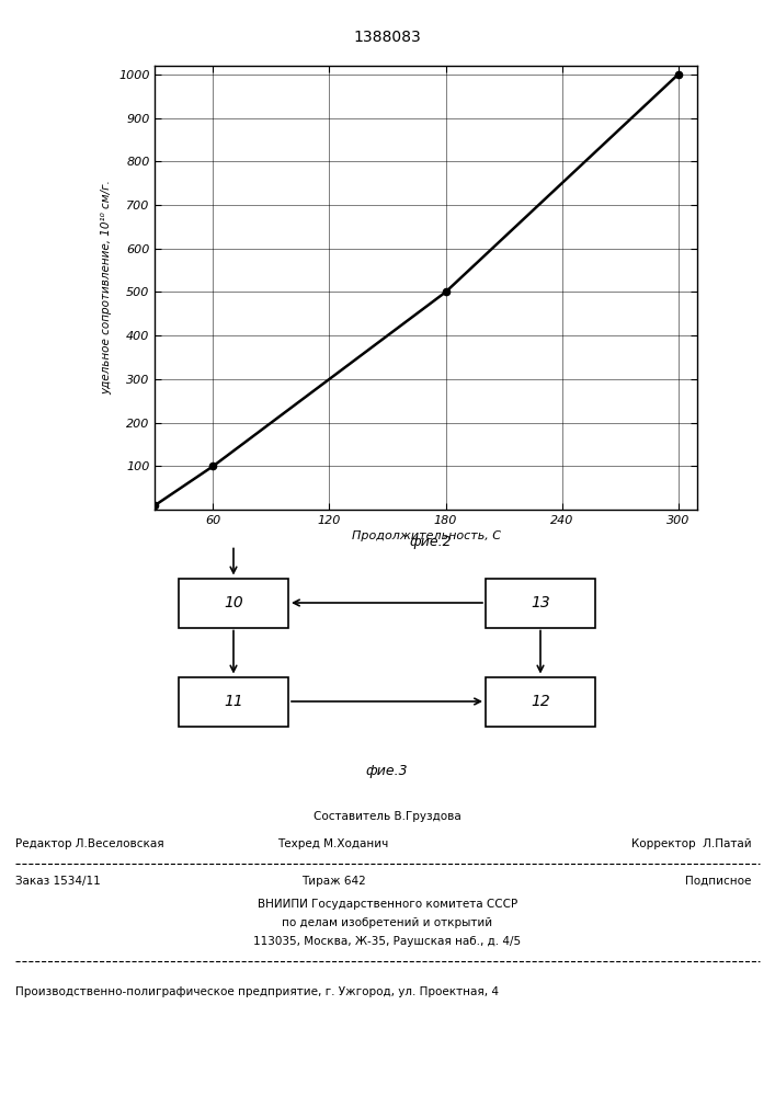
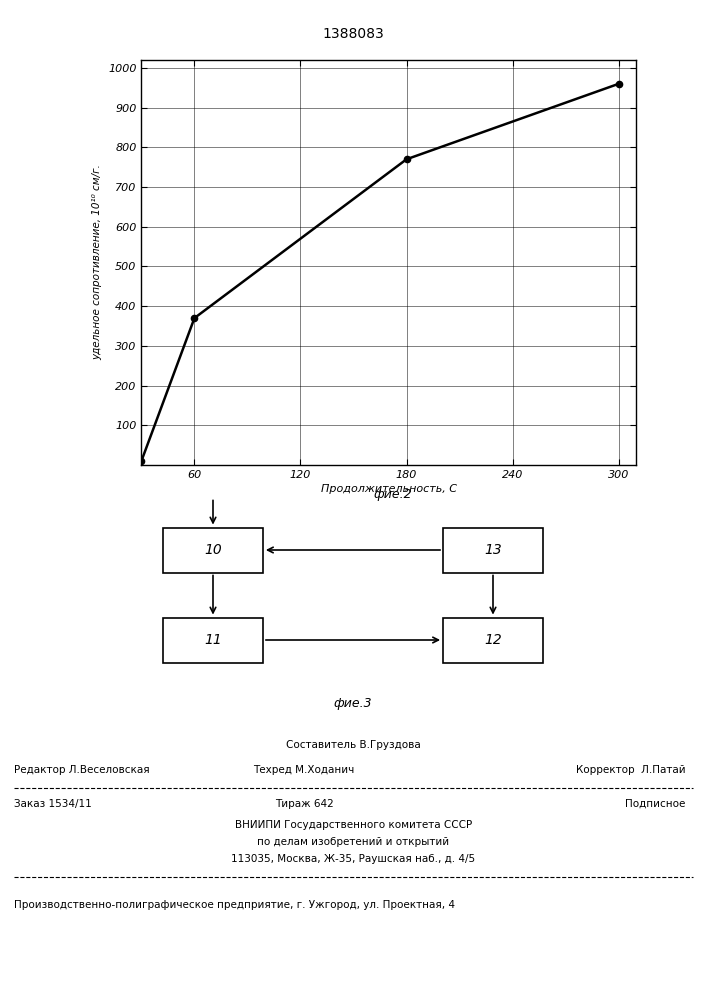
60: 100 -> 370
180: 500 -> 770
300: 1000 -> 960
